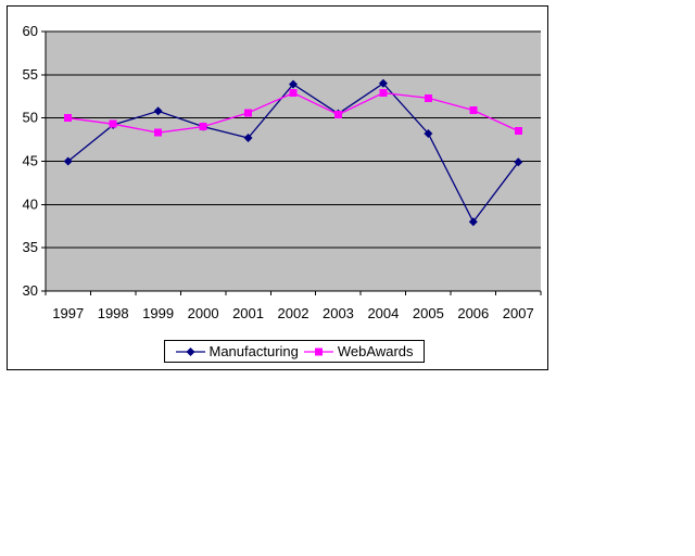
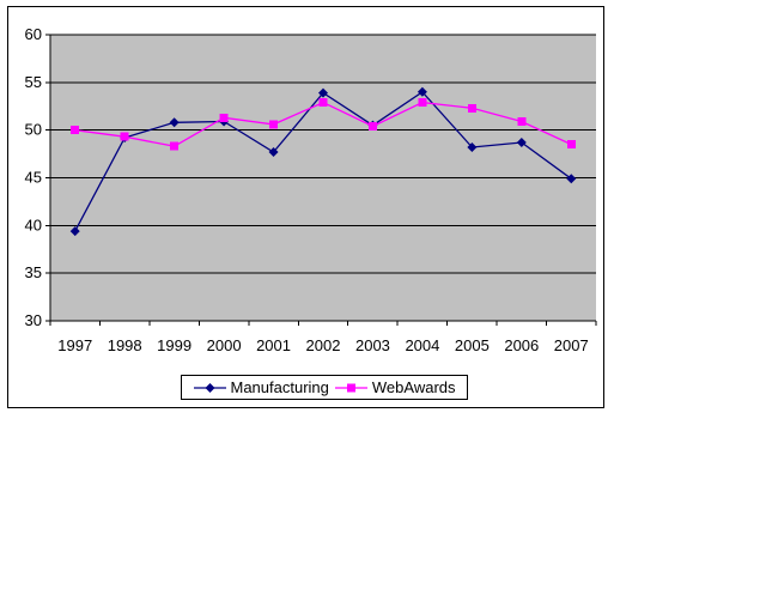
Manufacturing/1997: 45 -> 39
Manufacturing/2000: 49 -> 51
WebAwards/2000: 49 -> 51
Manufacturing/2006: 38 -> 49
